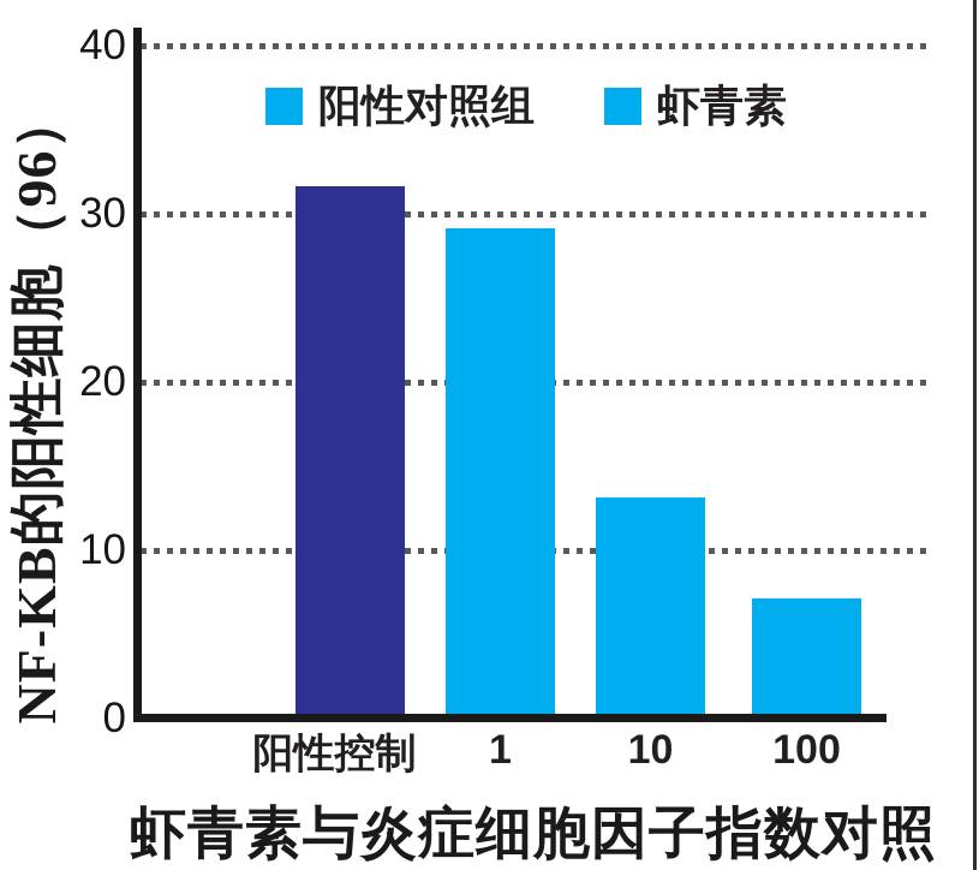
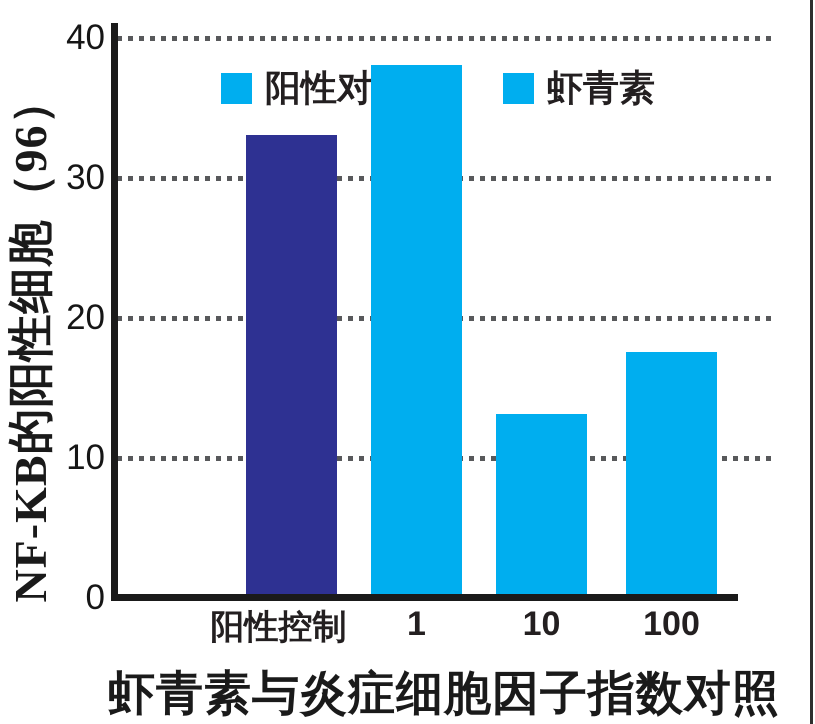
阳性控制: 31.5 -> 32.9
1: 29.0 -> 37.9
100: 7.0 -> 17.4
